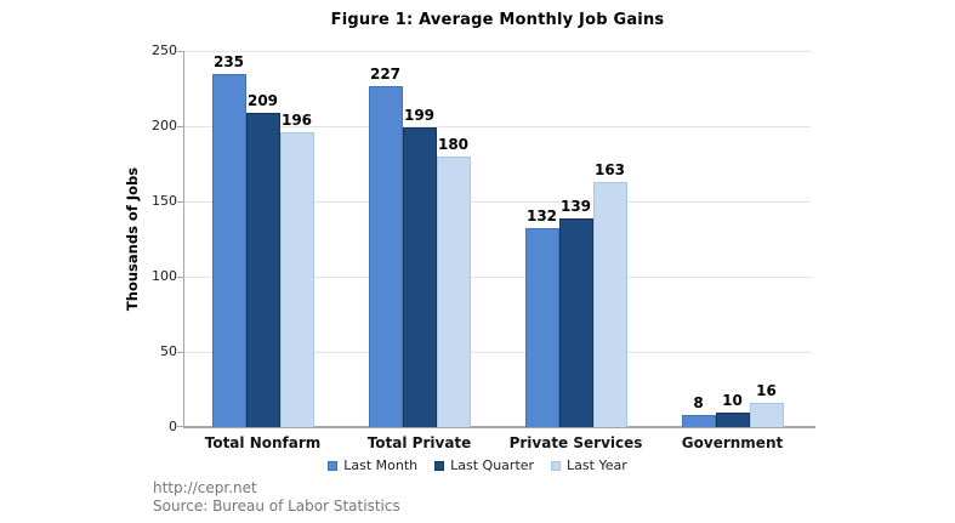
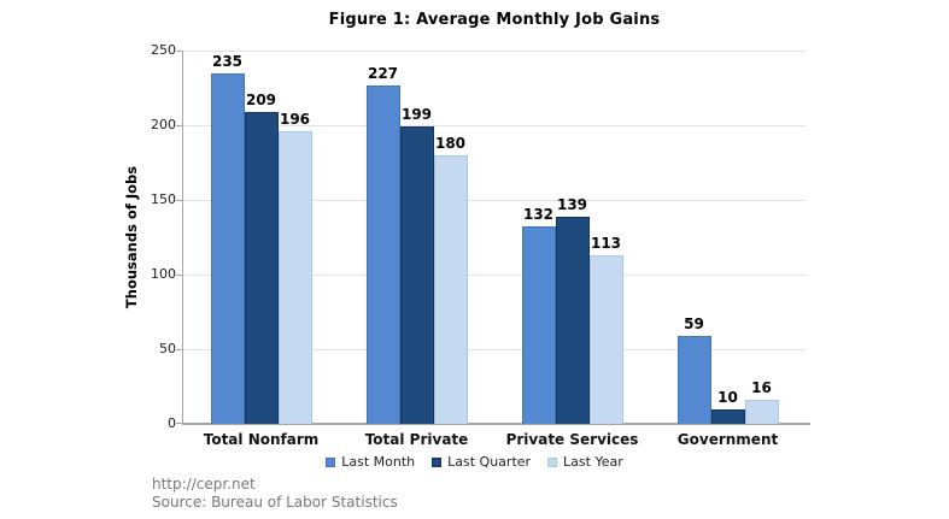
Last Year/Private Services: 163 -> 113
Last Month/Government: 8 -> 59
